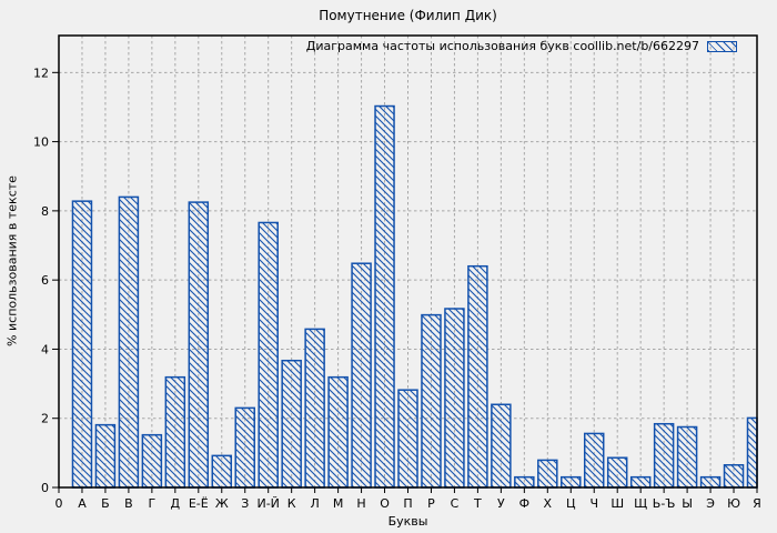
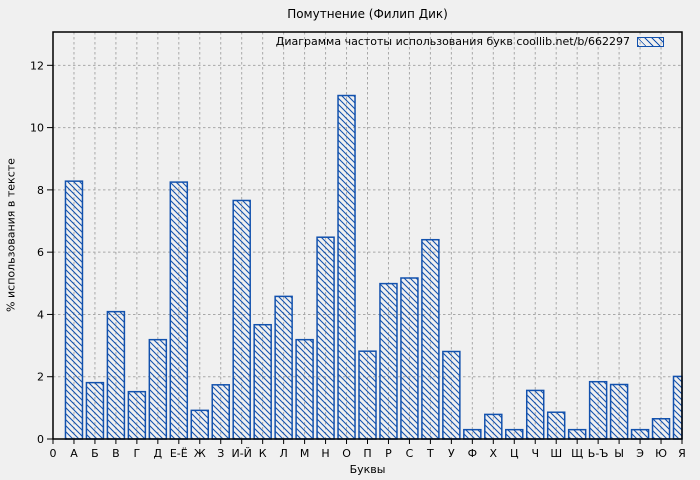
В: 8.4 -> 4.1
З: 2.3 -> 1.7
У: 2.4 -> 2.8
